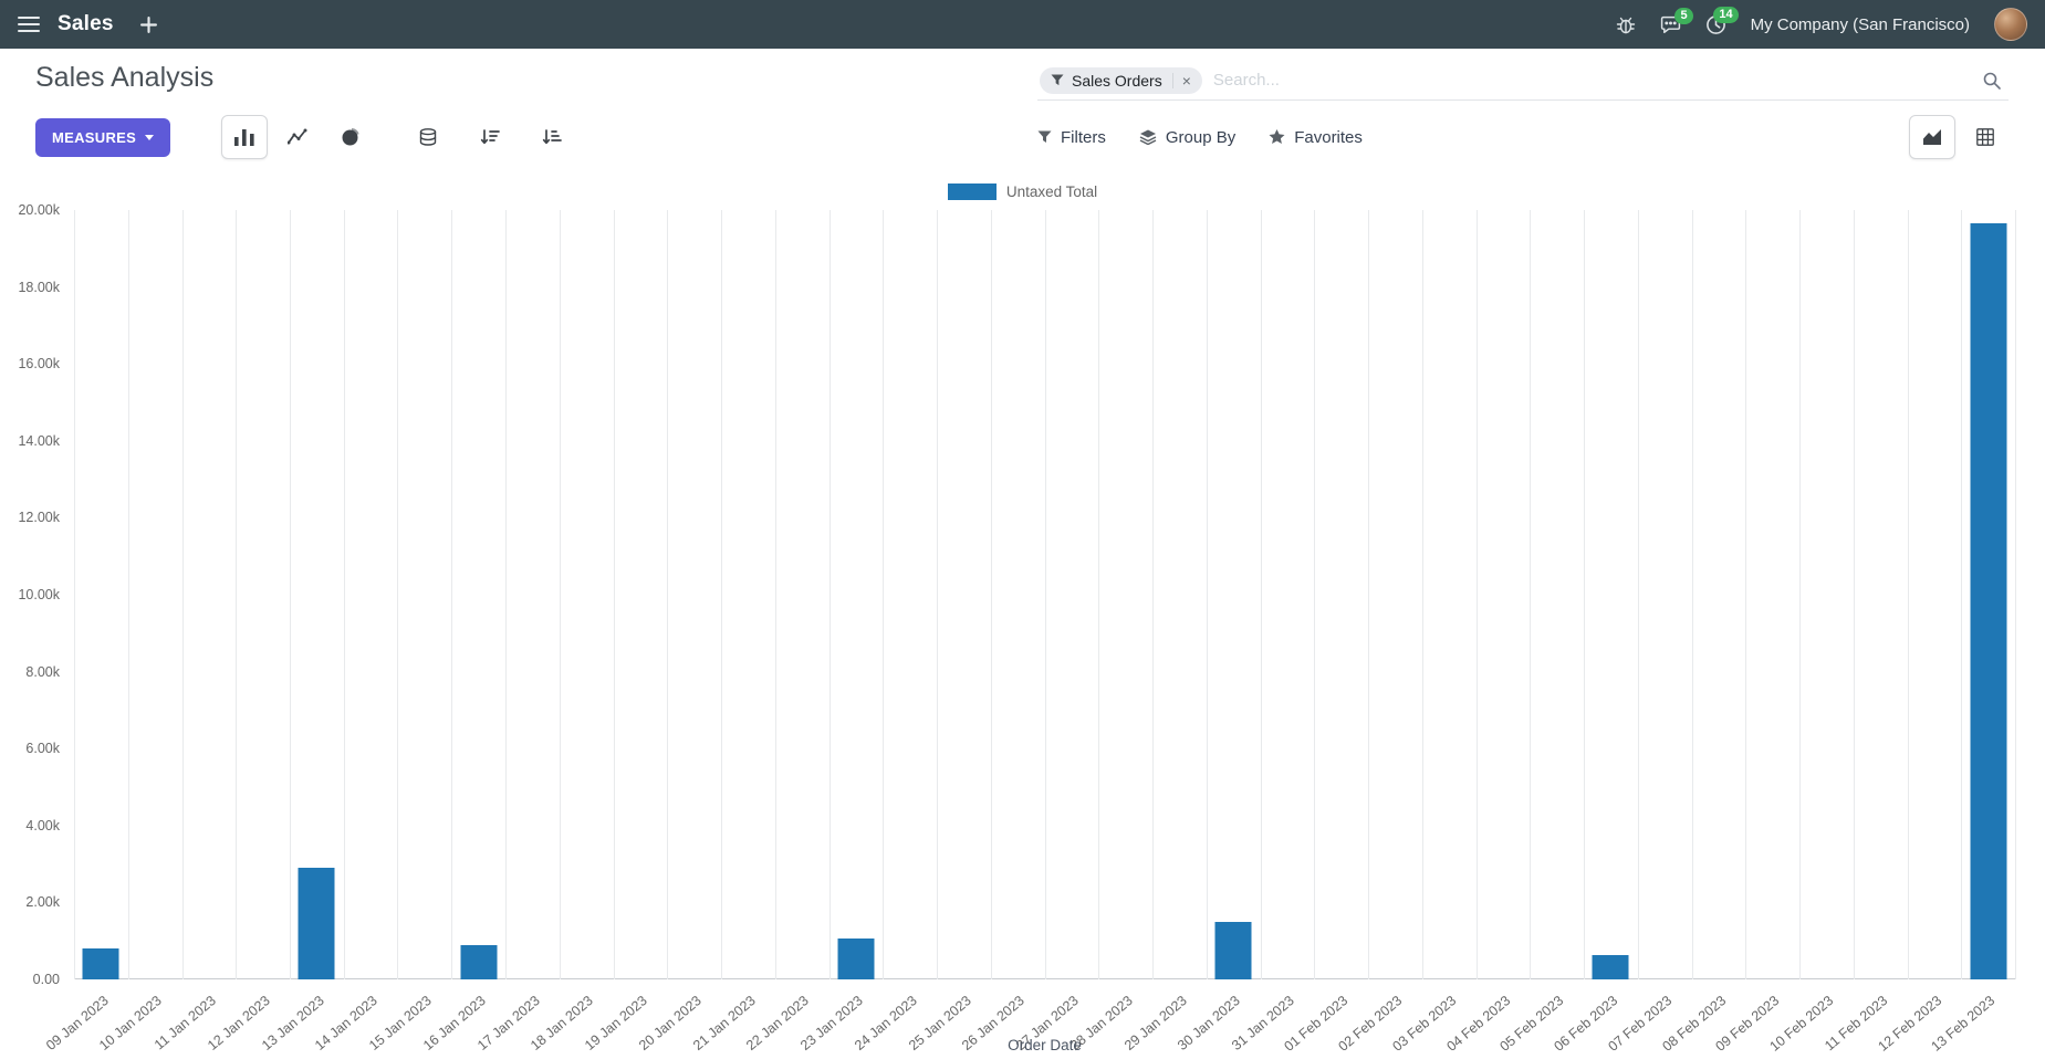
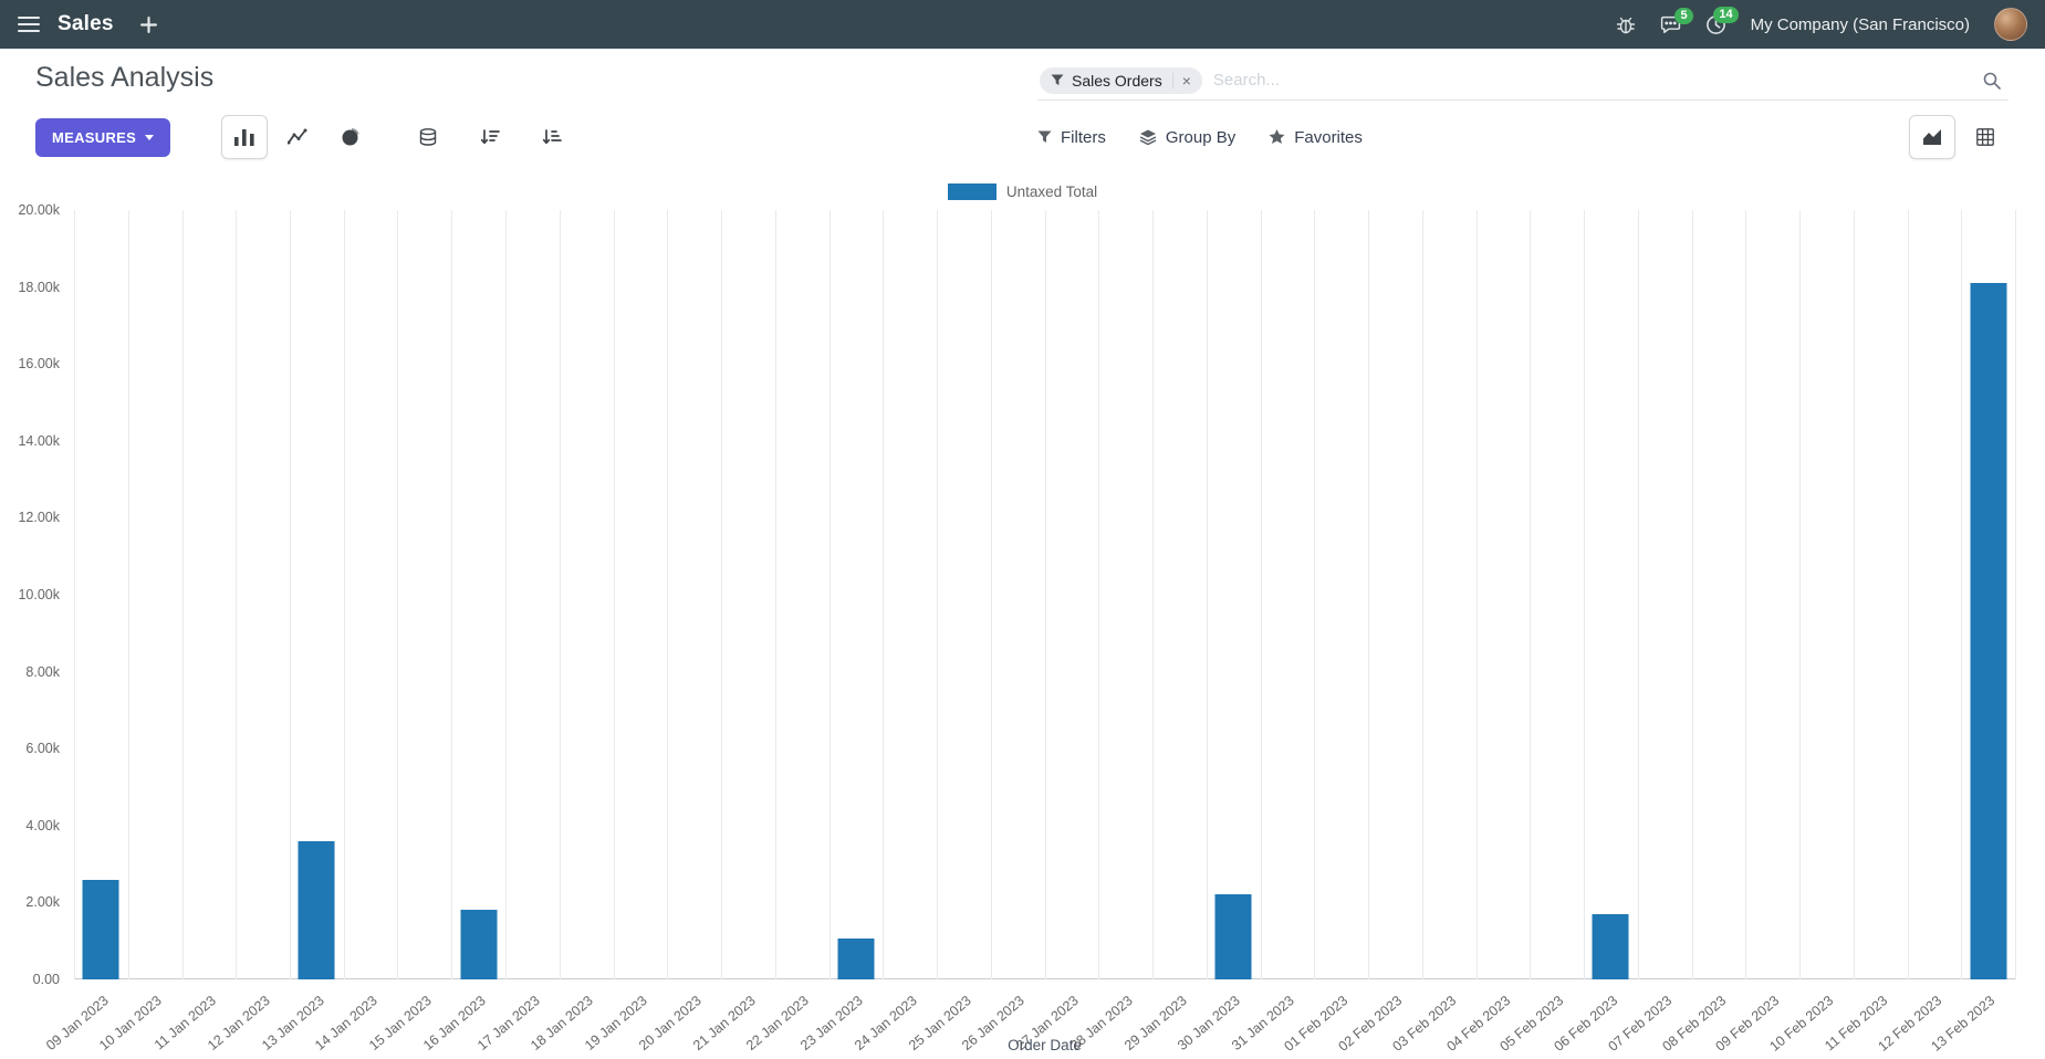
09 Jan 2023: 0.8k -> 2.6k
13 Jan 2023: 2.9k -> 3.6k
16 Jan 2023: 0.9k -> 1.8k
30 Jan 2023: 1.5k -> 2.2k
06 Feb 2023: 0.6k -> 1.7k
13 Feb 2023: 19.6k -> 18.1k
